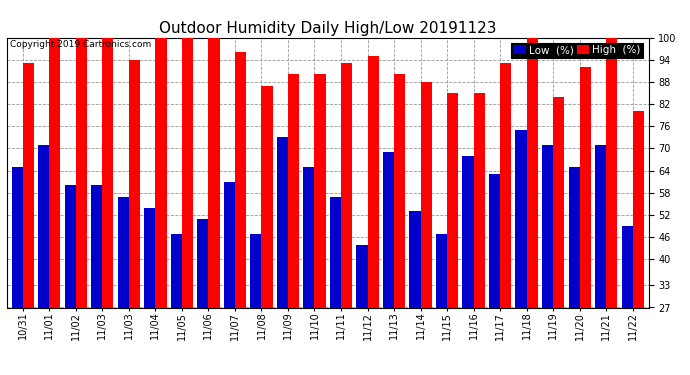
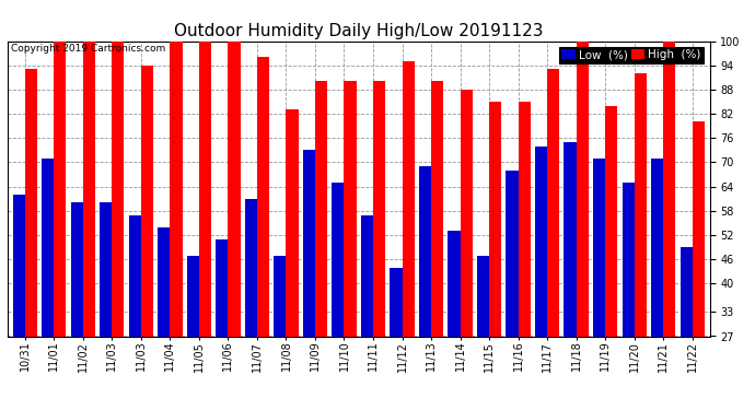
Low (%)/10/31: 65 -> 62
High (%)/11/08: 87 -> 83
High (%)/11/11: 93 -> 90
Low (%)/11/17: 63 -> 74
